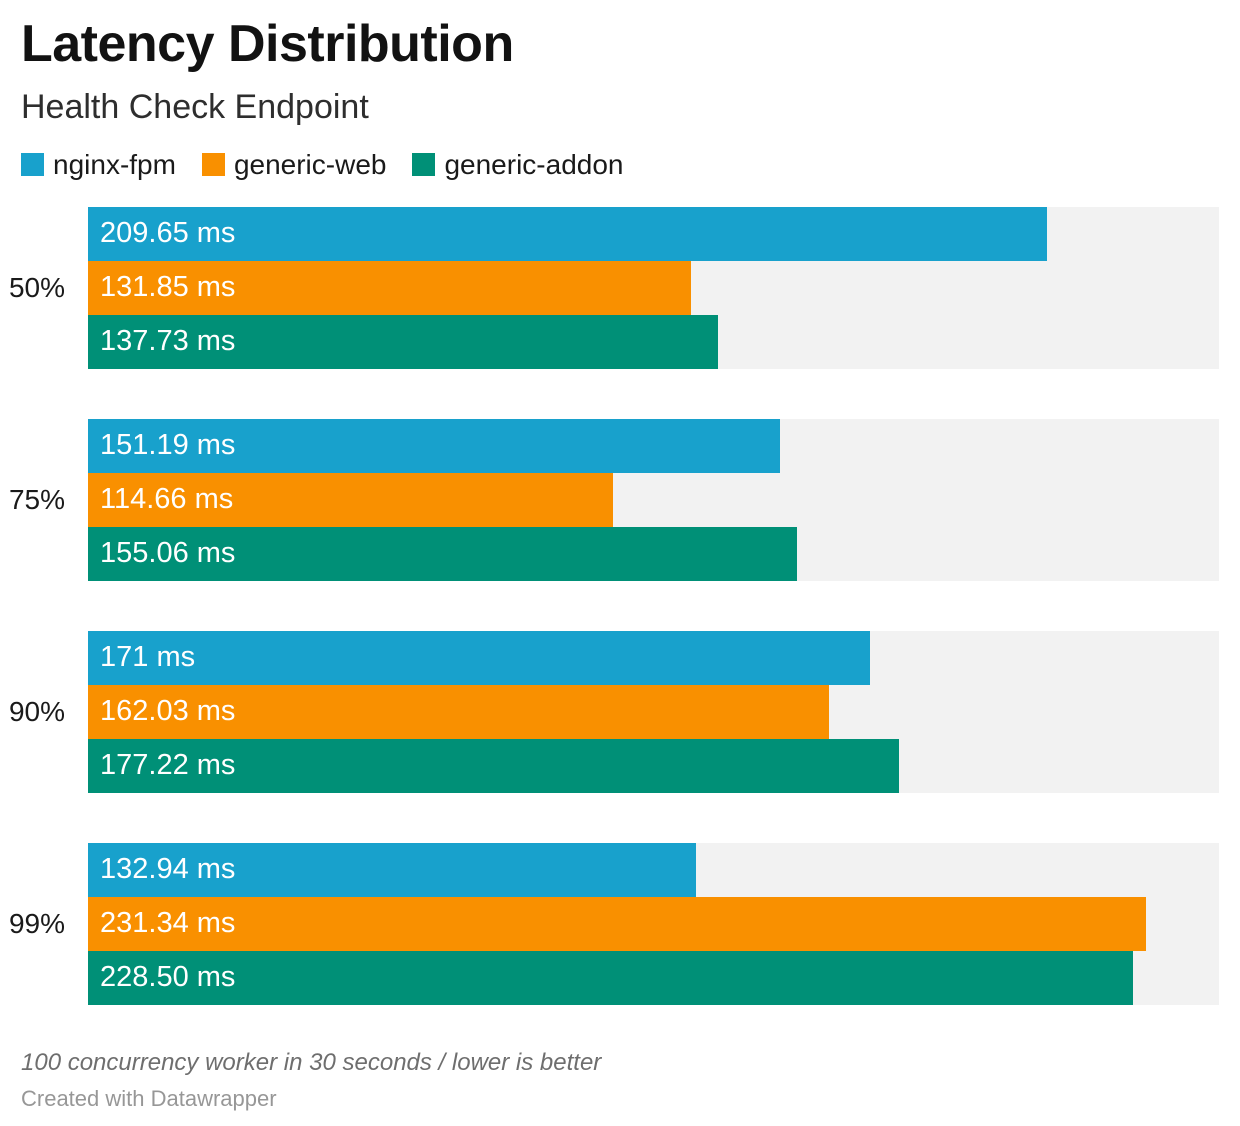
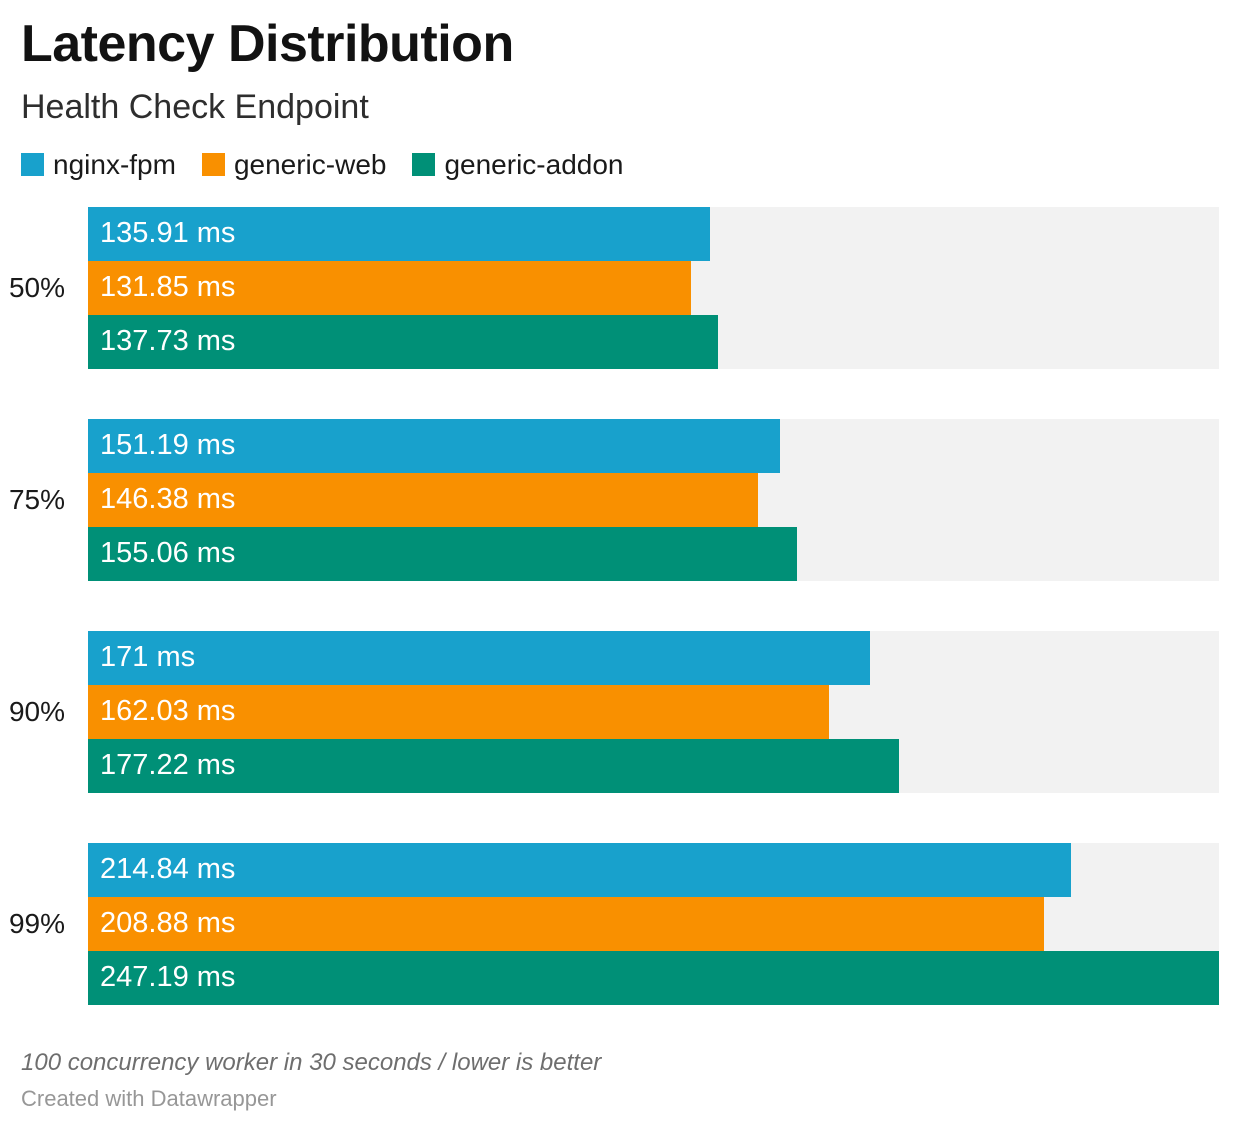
nginx-fpm/50%: 209.65 -> 135.91
generic-web/75%: 114.66 -> 146.38
nginx-fpm/99%: 132.94 -> 214.84
generic-web/99%: 231.34 -> 208.88
generic-addon/99%: 228.50 -> 247.19
